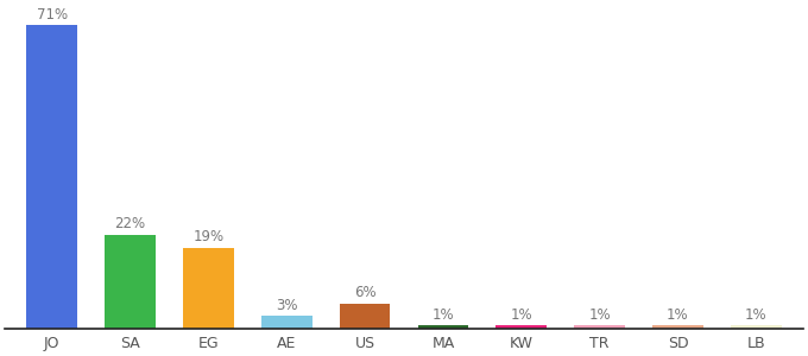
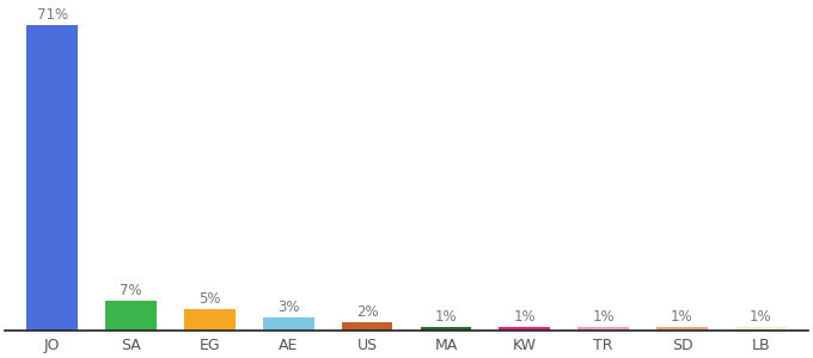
SA: 22% -> 7%
EG: 19% -> 5%
US: 6% -> 2%
